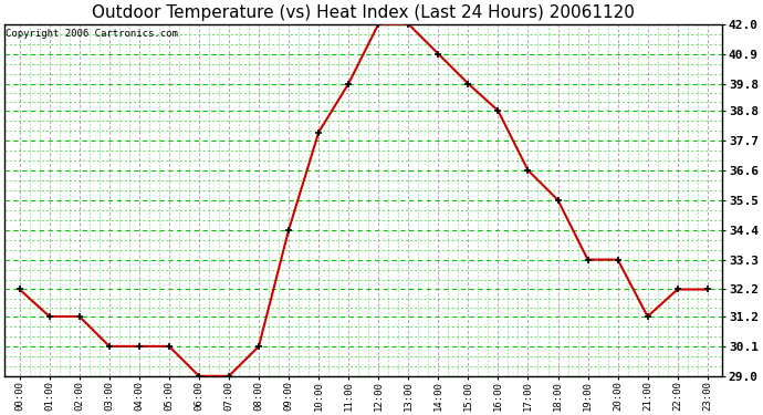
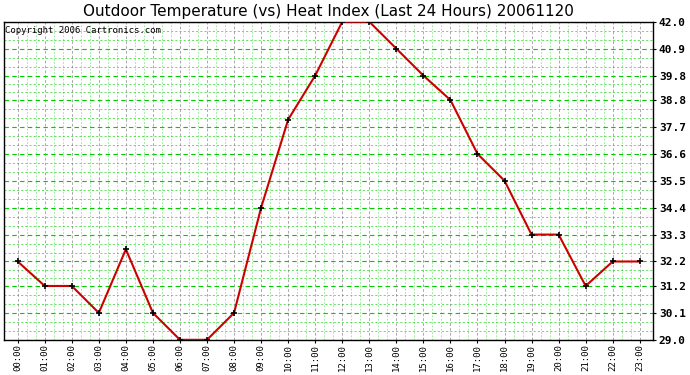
04:00: 30.1 -> 32.7
